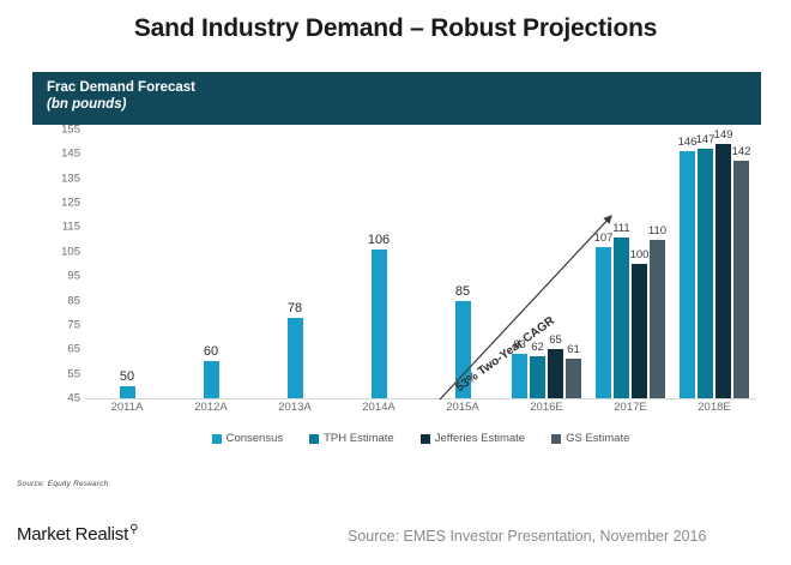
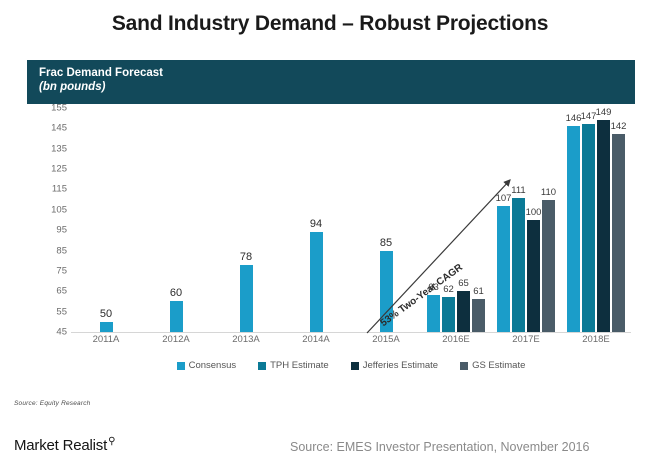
Consensus/2014A: 106 -> 94
